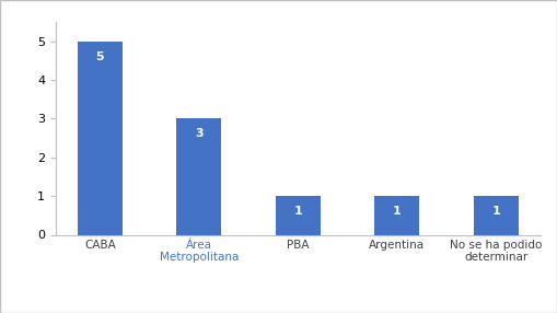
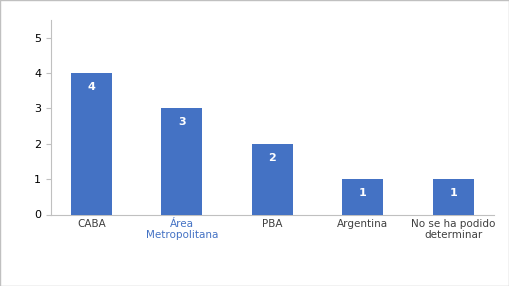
CABA: 5 -> 4
PBA: 1 -> 2
